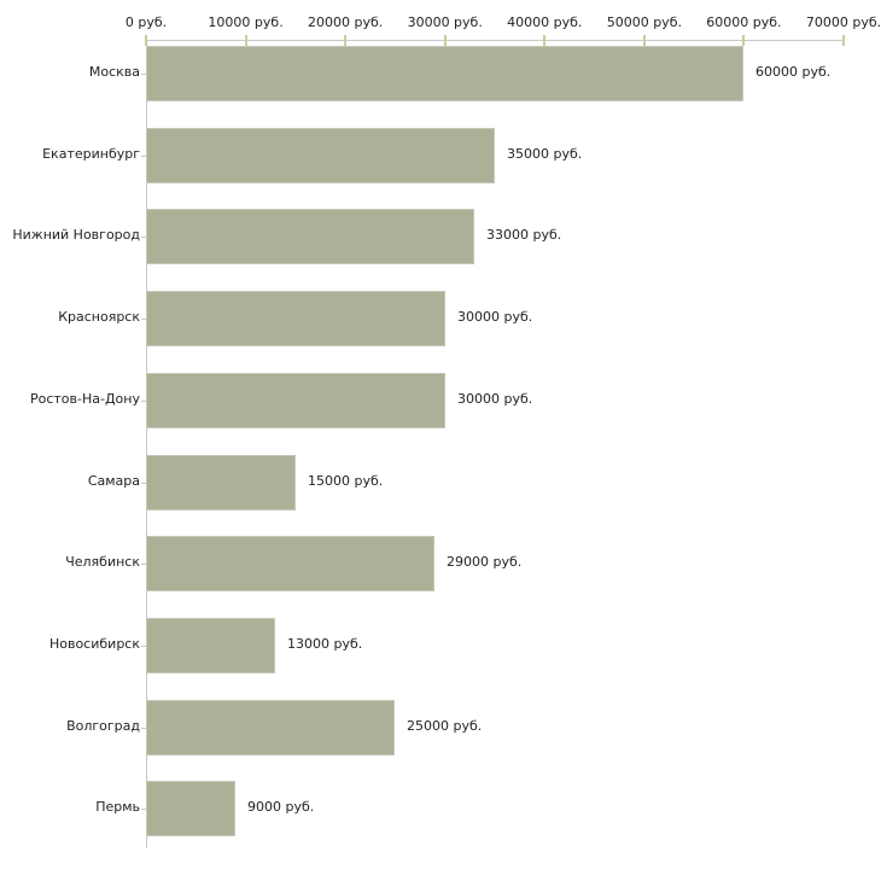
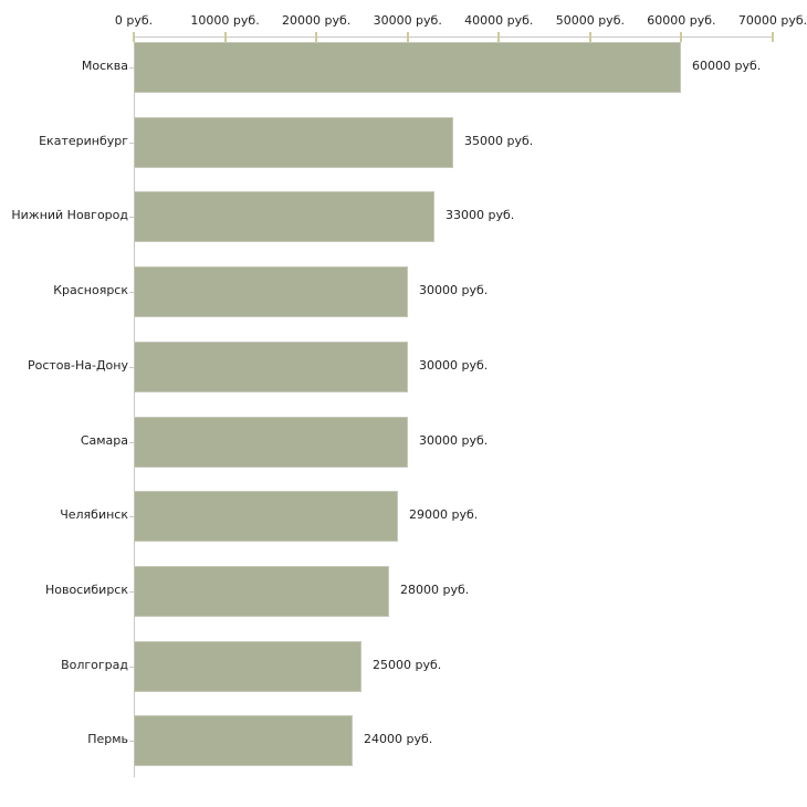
Самара: 15000 -> 30000
Новосибирск: 13000 -> 28000
Пермь: 9000 -> 24000
